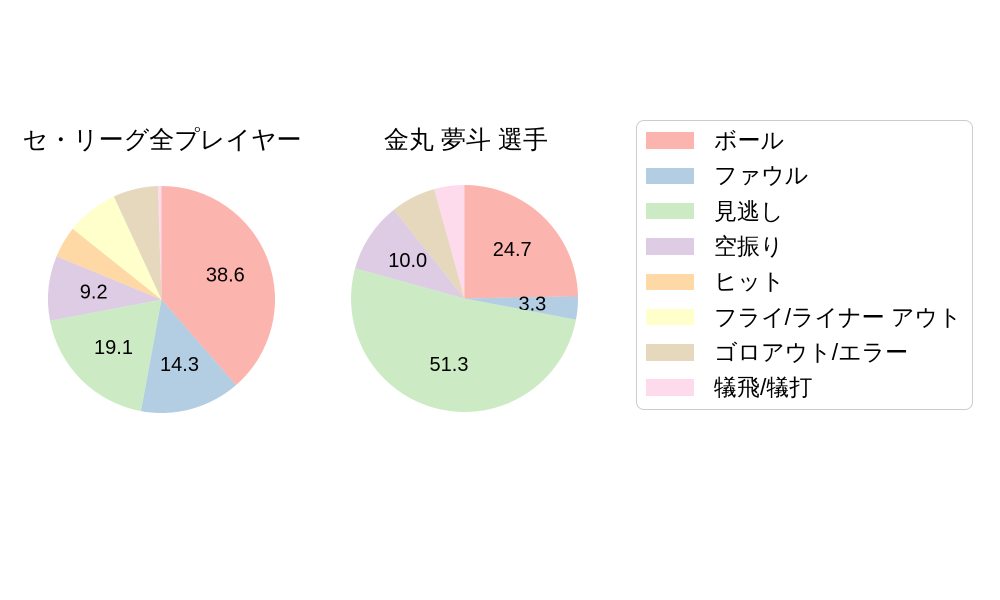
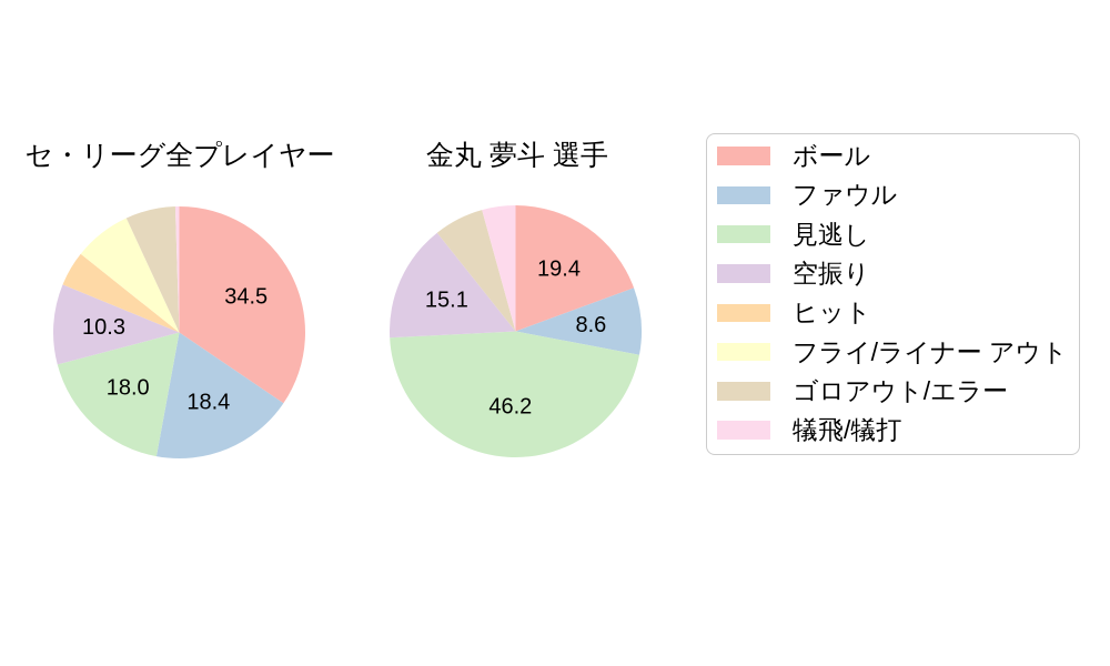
セ・リーグ全プレイヤー/ボール: 38.6 -> 34.5
セ・リーグ全プレイヤー/ファウル: 14.3 -> 18.4
セ・リーグ全プレイヤー/見逃し: 19.1 -> 18.0
セ・リーグ全プレイヤー/空振り: 9.2 -> 10.3
金丸 夢斗 選手/ボール: 24.7 -> 19.4
金丸 夢斗 選手/ファウル: 3.3 -> 8.6
金丸 夢斗 選手/見逃し: 51.3 -> 46.2
金丸 夢斗 選手/空振り: 10.0 -> 15.1
